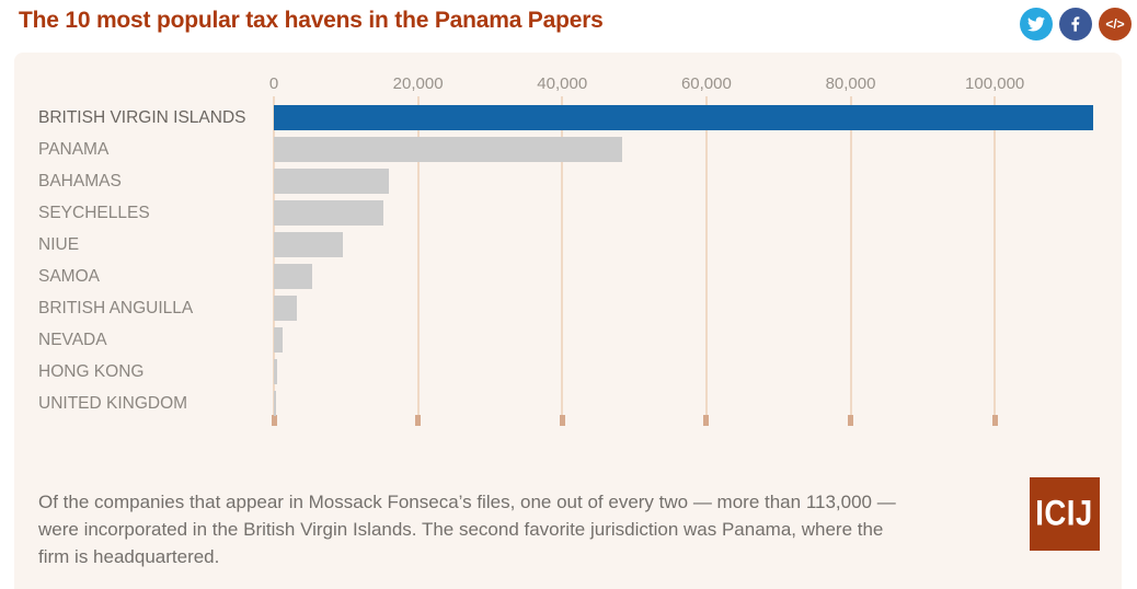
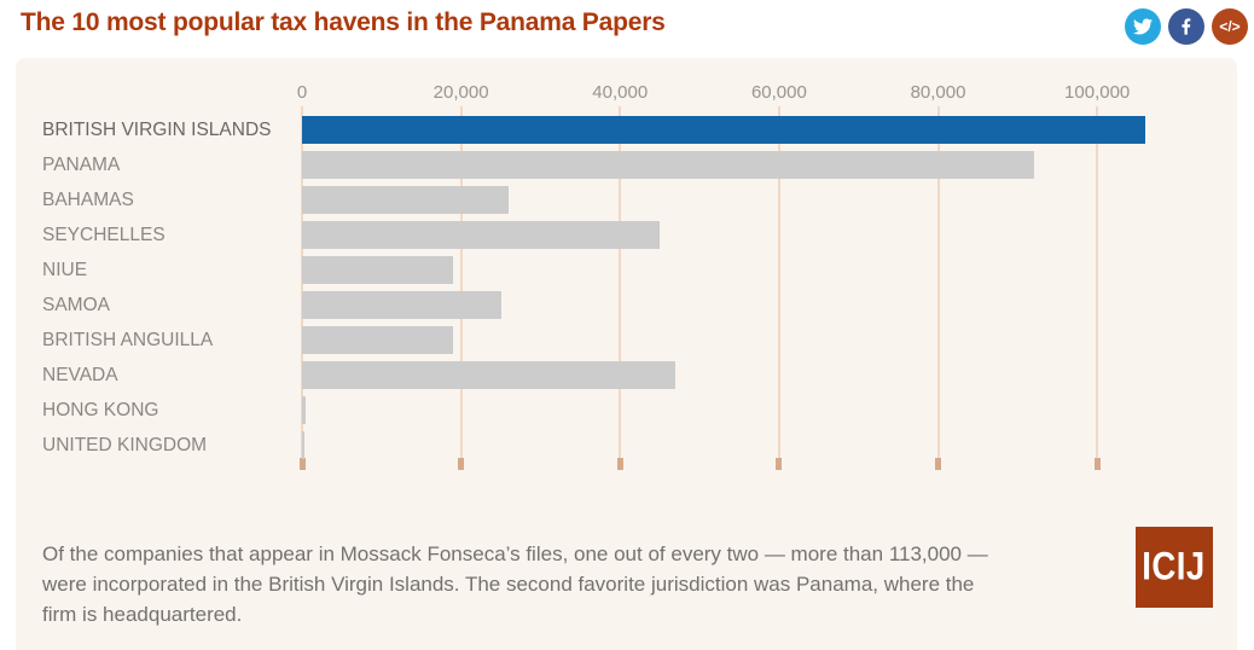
BRITISH VIRGIN ISLANDS: 114000 -> 106000
PANAMA: 48000 -> 92000
BAHAMAS: 16000 -> 26000
SEYCHELLES: 15000 -> 45000
NIUE: 10000 -> 19000
SAMOA: 5000 -> 25000
BRITISH ANGUILLA: 3000 -> 19000
NEVADA: 1000 -> 47000
